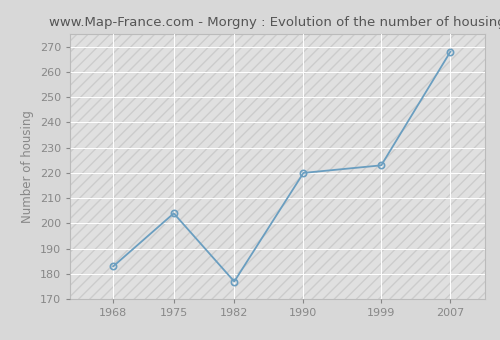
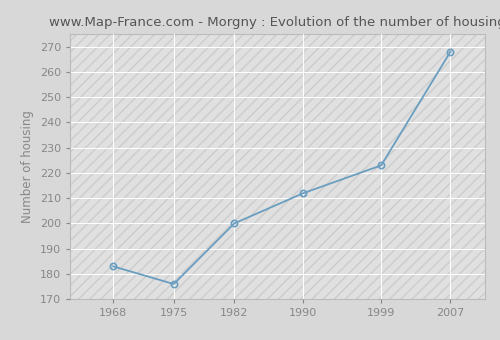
1975: 204 -> 176
1982: 177 -> 200
1990: 220 -> 212
